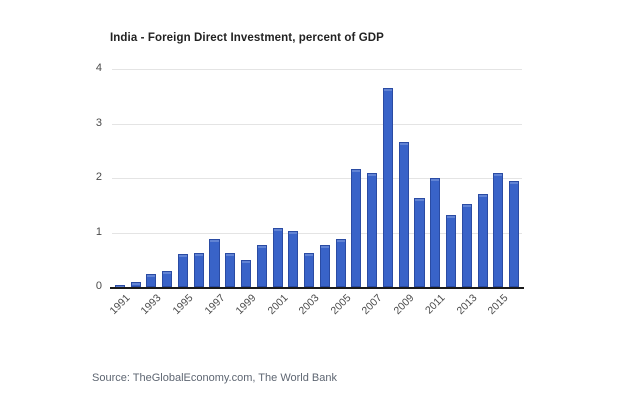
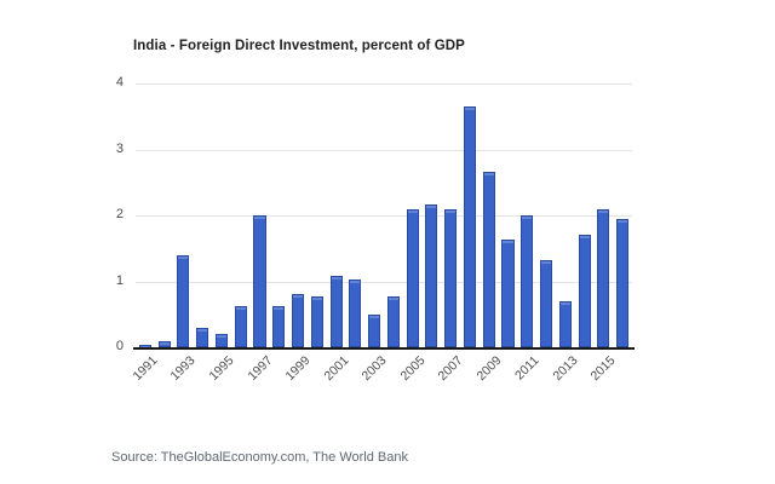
1993: 0.2 -> 1.4
1995: 0.6 -> 0.2
1997: 0.9 -> 2.0
1999: 0.5 -> 0.8
2003: 0.6 -> 0.5
2005: 0.9 -> 2.1
2013: 1.5 -> 0.7
